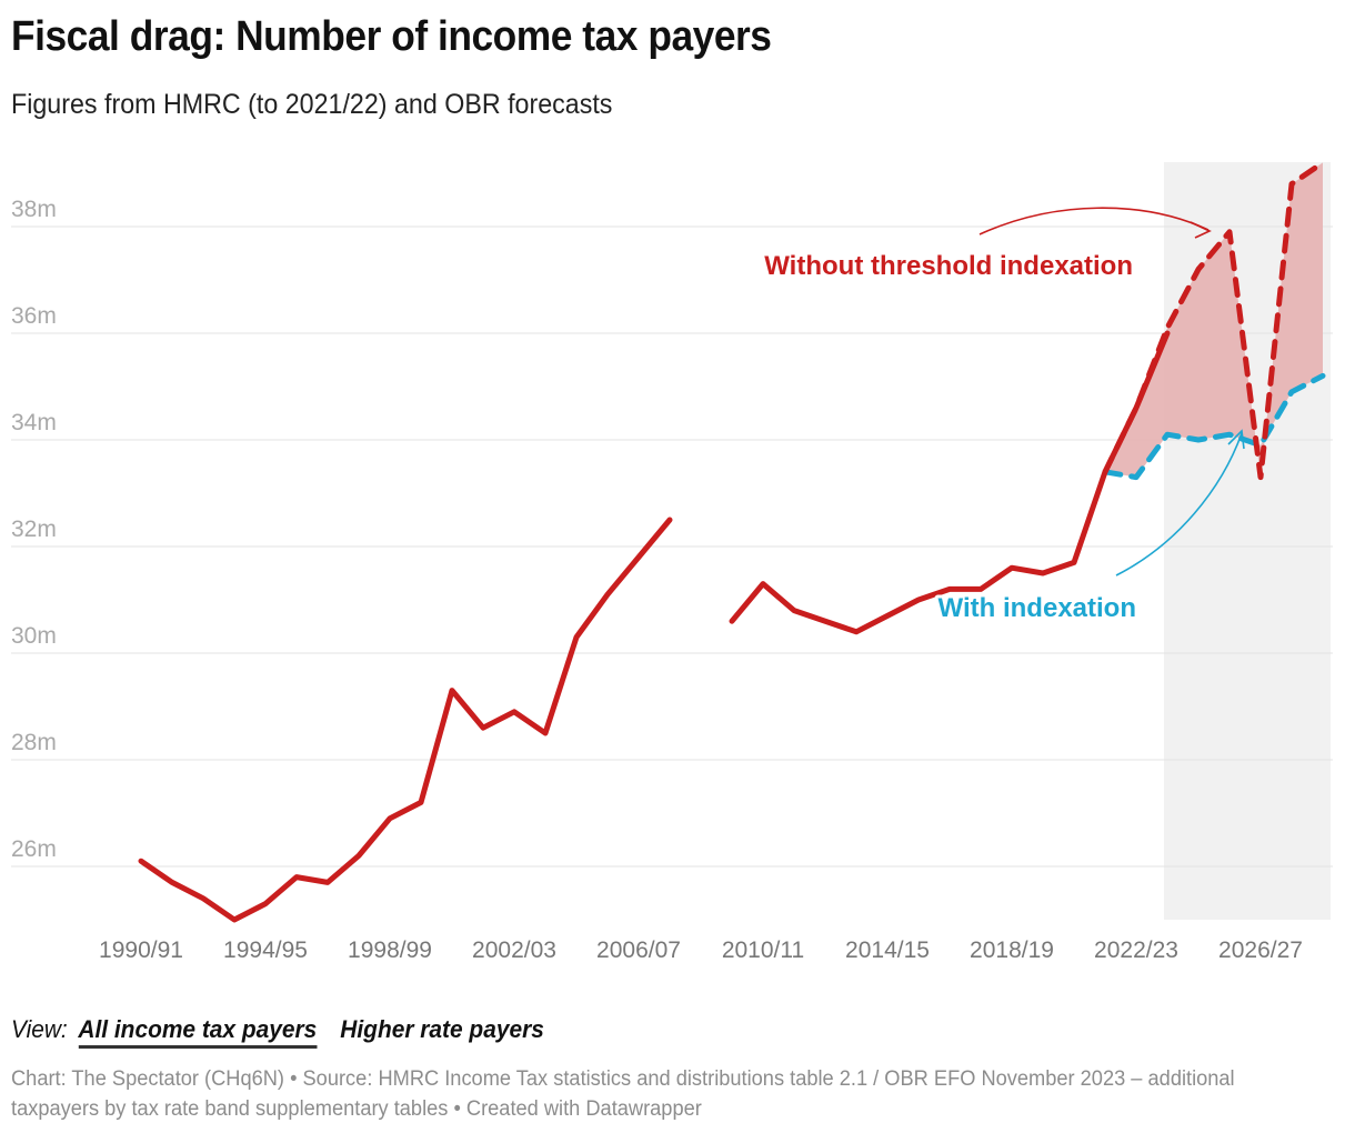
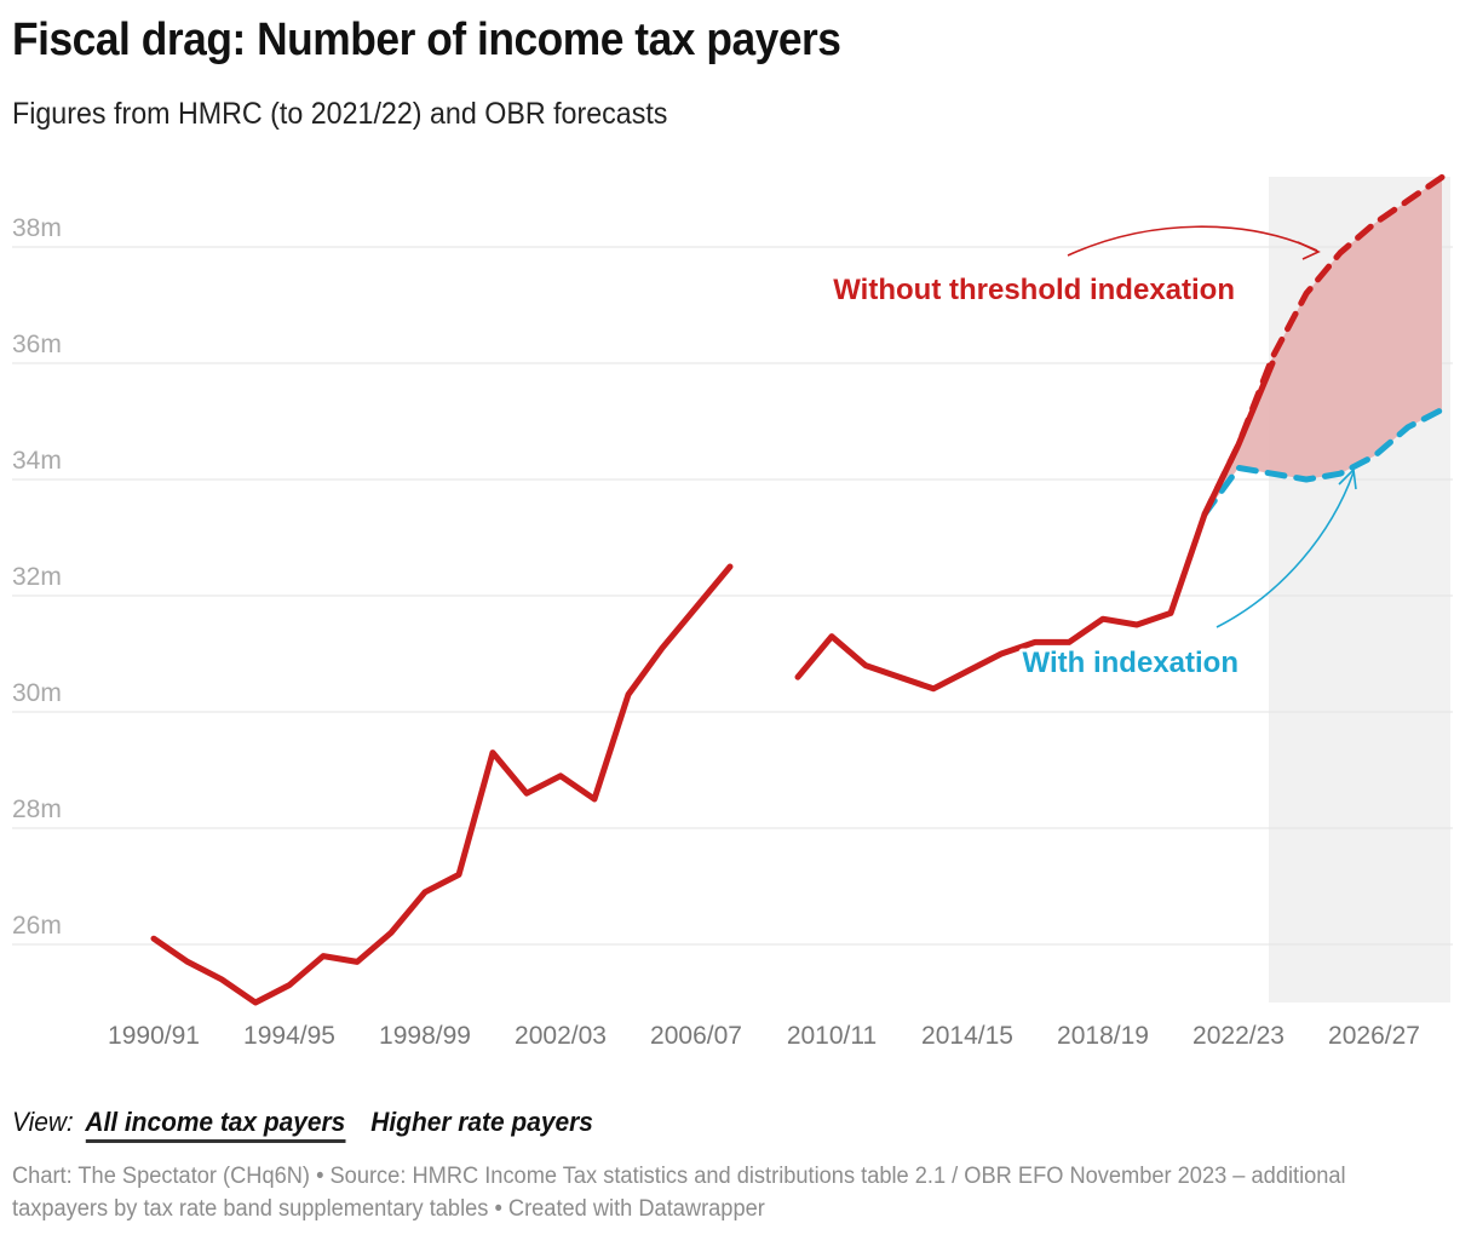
With indexation/2022/23: 33.3m -> 34.2m
Without threshold indexation/2026/27: 33.3m -> 38.4m
With indexation/2026/27: 33.9m -> 34.4m
